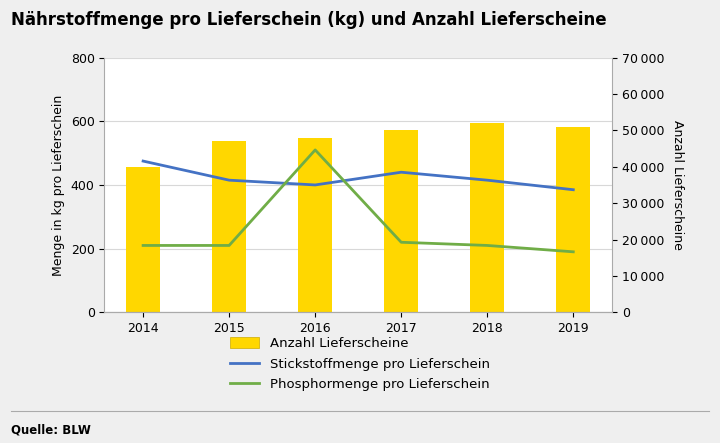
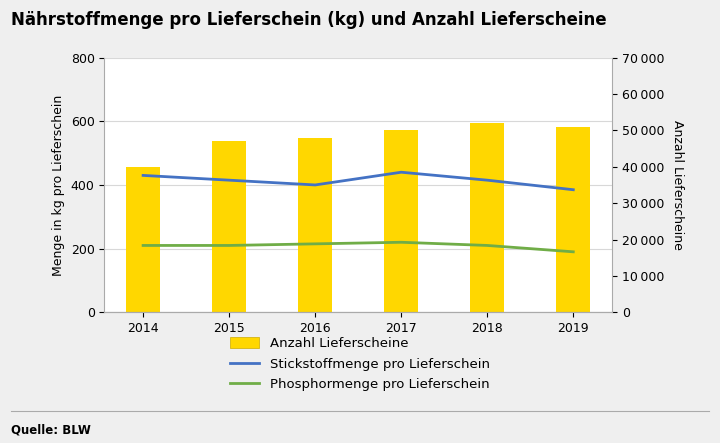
Stickstoffmenge pro Lieferschein/2014: 475 -> 430
Phosphormenge pro Lieferschein/2016: 510 -> 215
